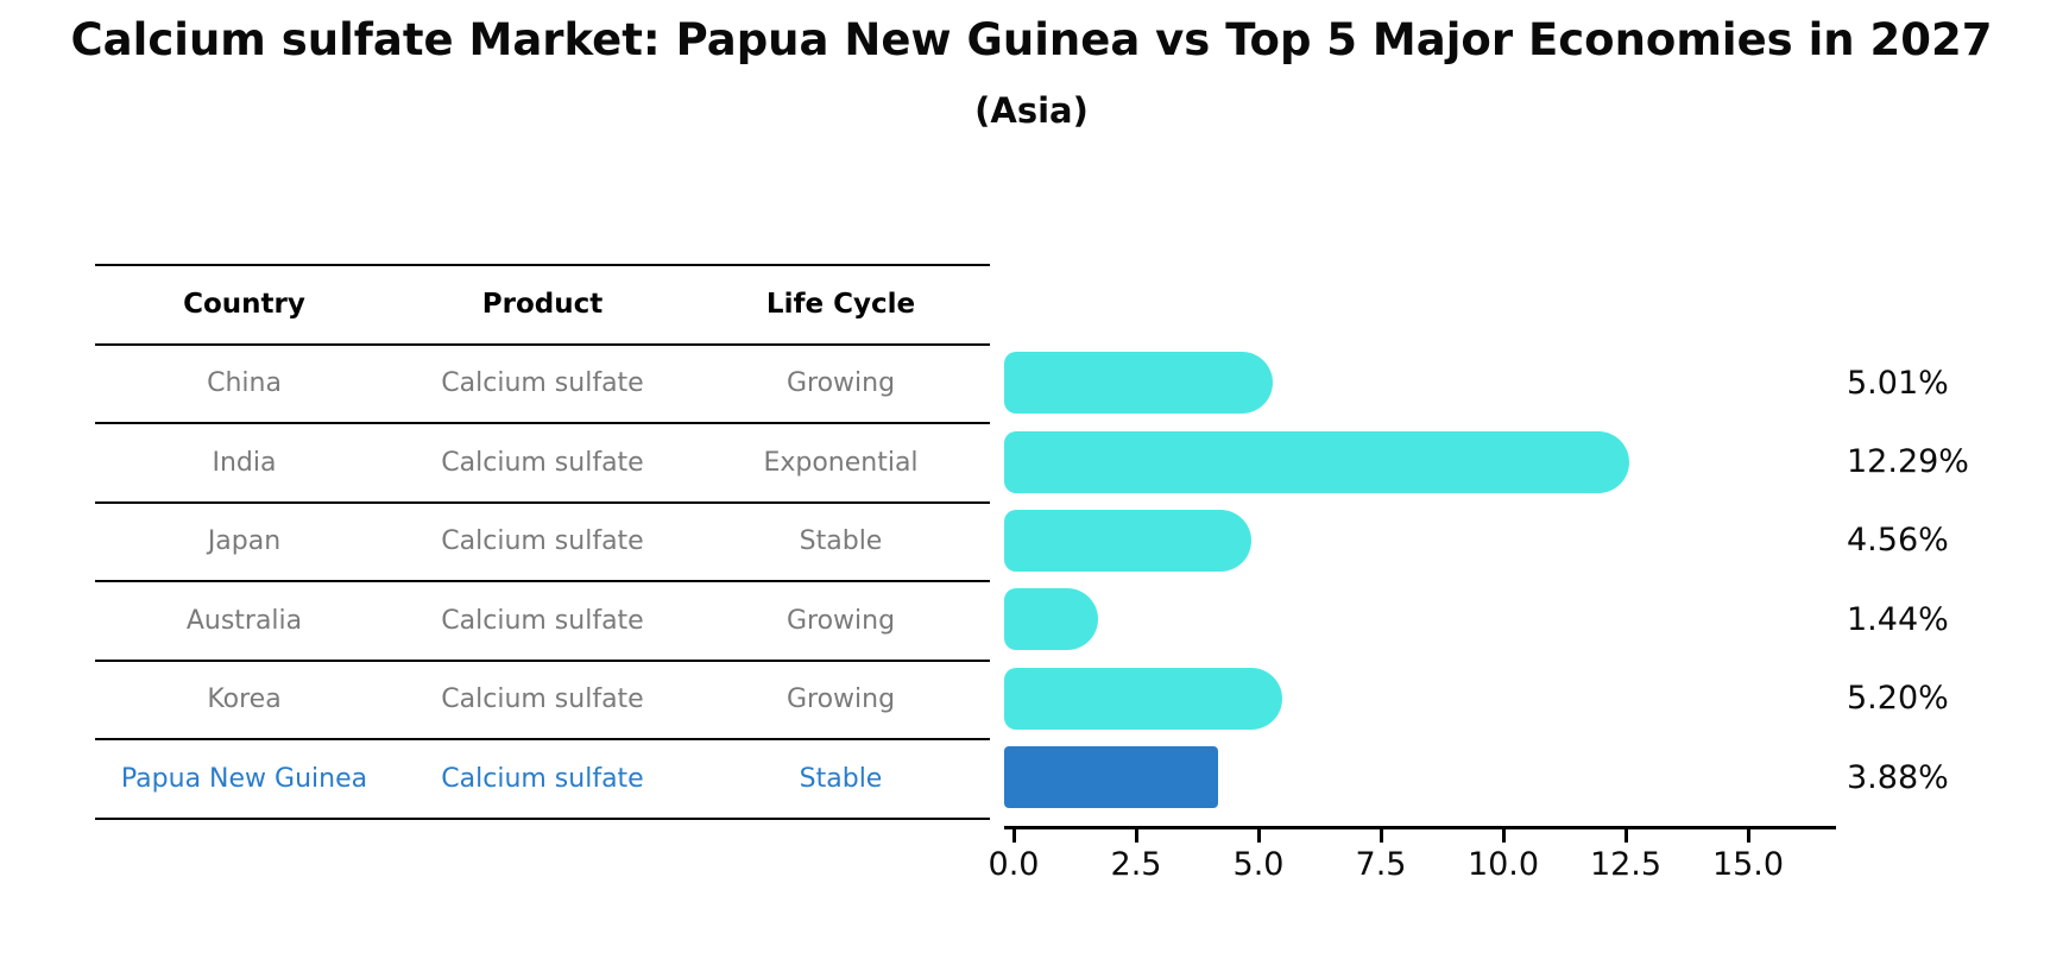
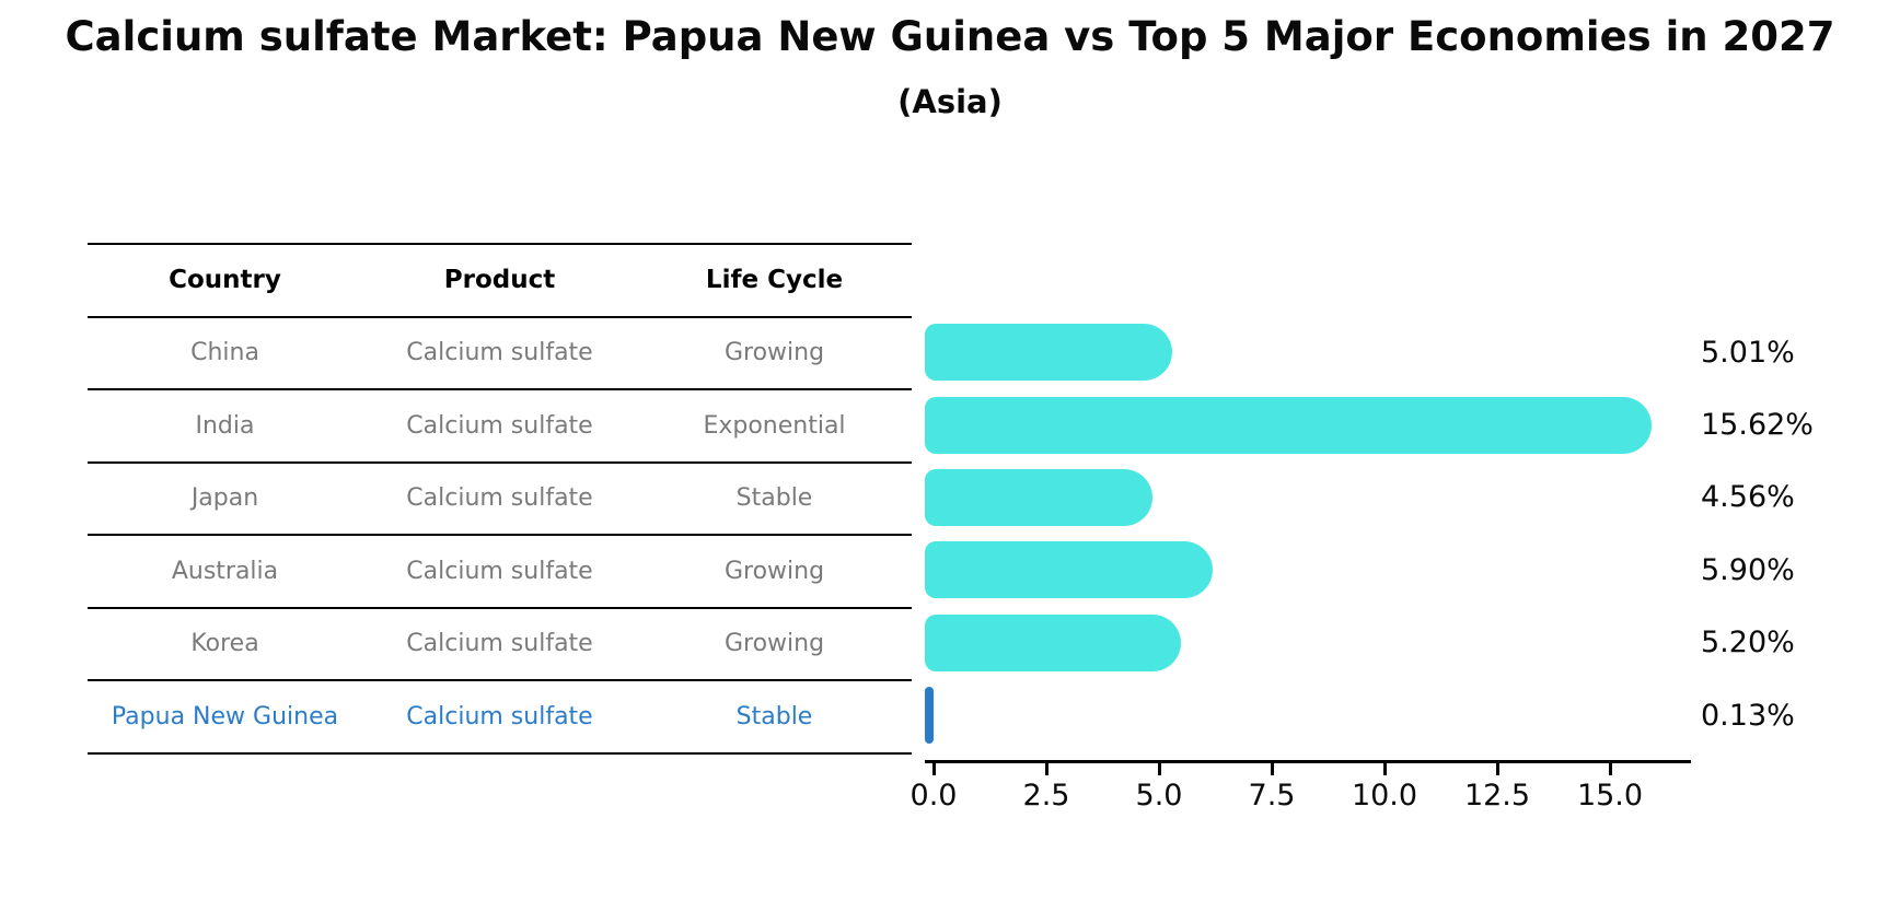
India: 12.29% -> 15.62%
Australia: 1.44% -> 5.90%
Papua New Guinea: 3.88% -> 0.13%
